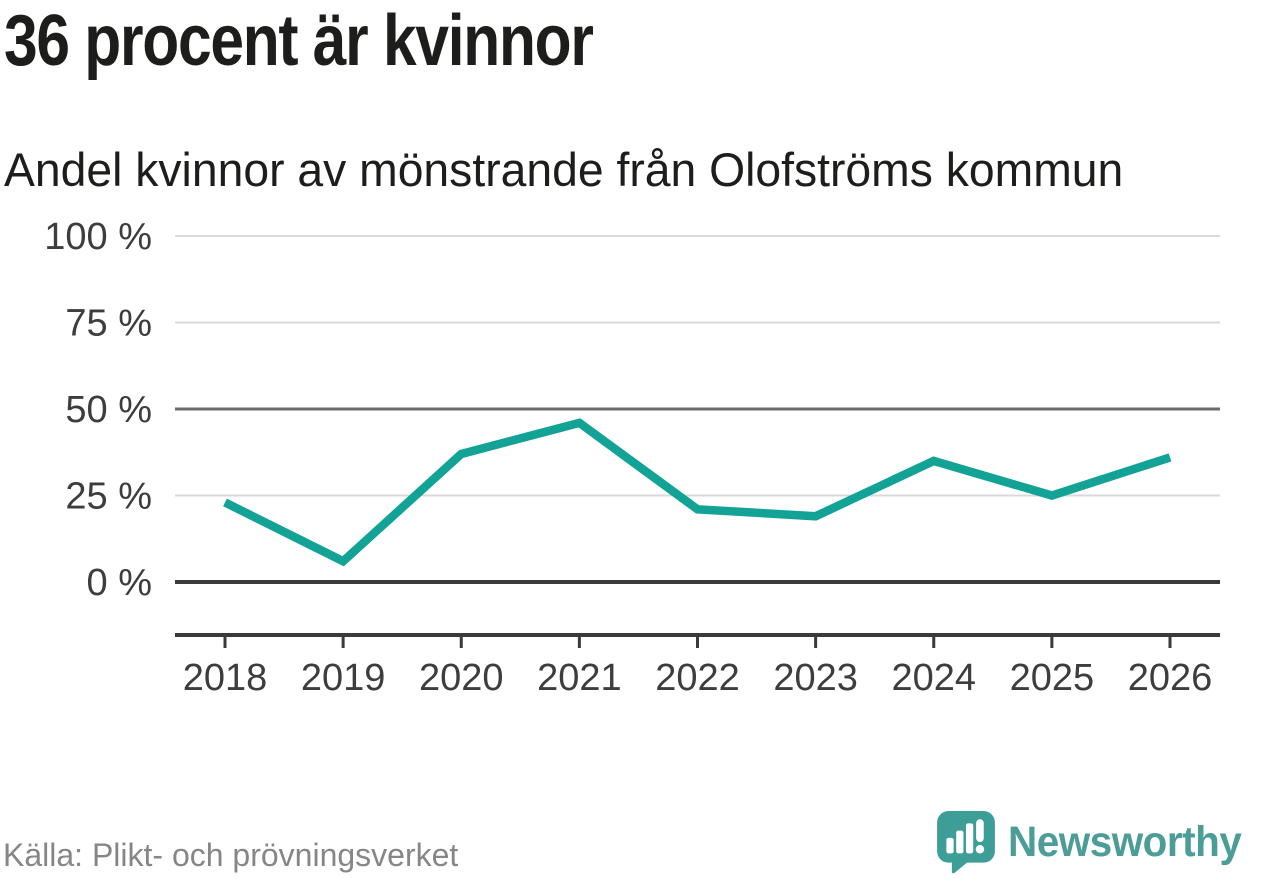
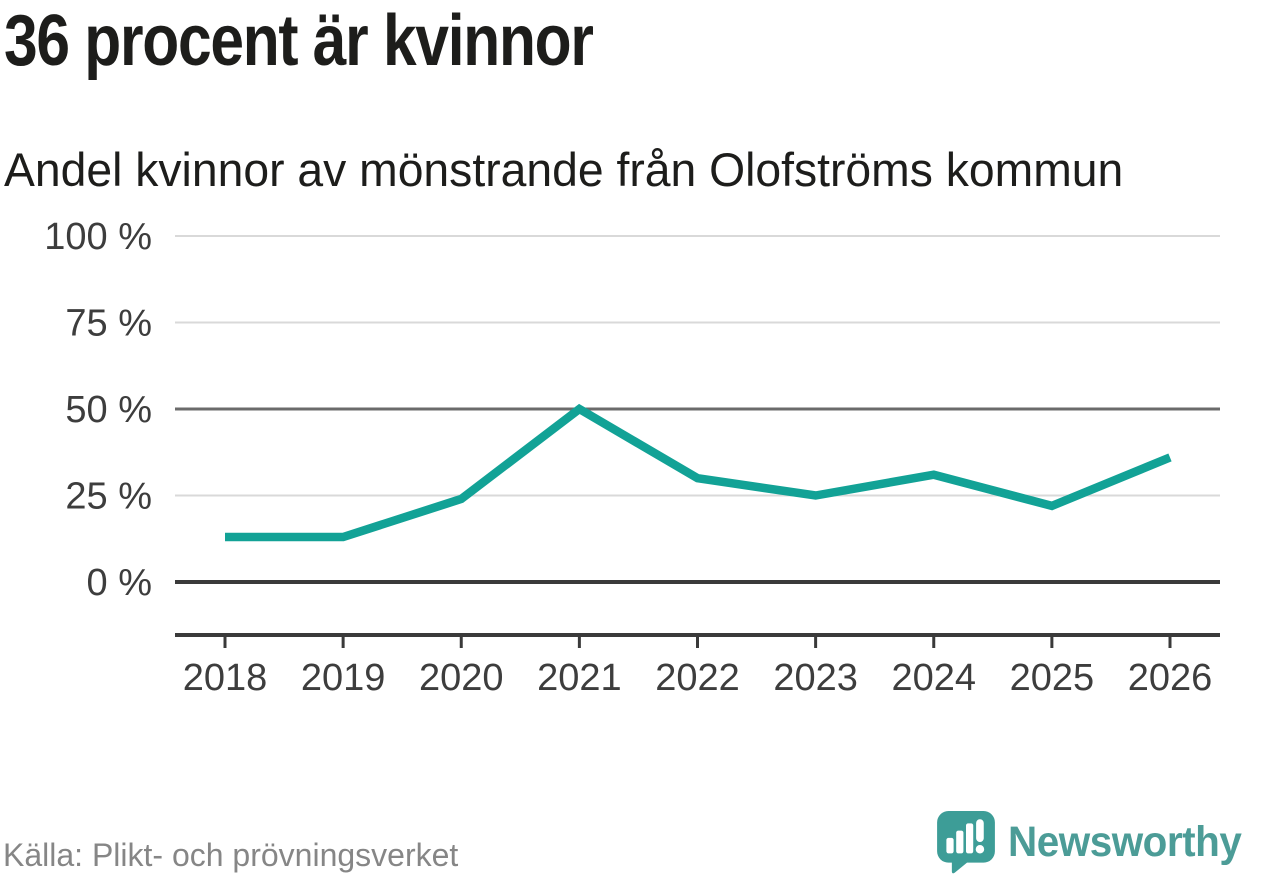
2018: 23% -> 13%
2019: 6% -> 13%
2020: 37% -> 24%
2021: 46% -> 50%
2022: 21% -> 30%
2023: 19% -> 25%
2024: 35% -> 31%
2025: 25% -> 22%
